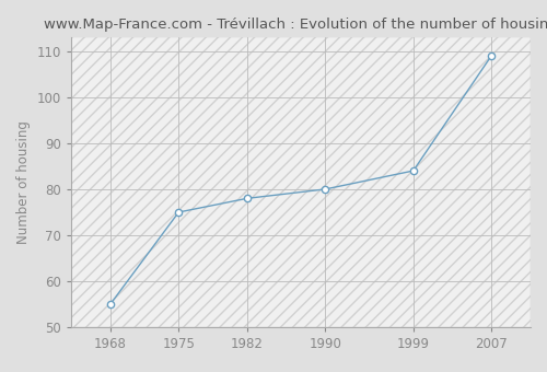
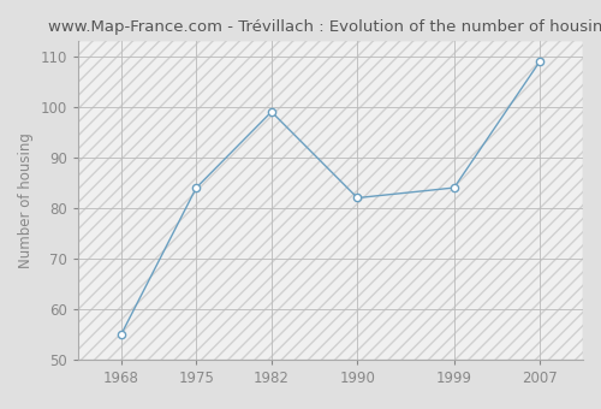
1975: 75 -> 84
1982: 78 -> 99
1990: 80 -> 82
